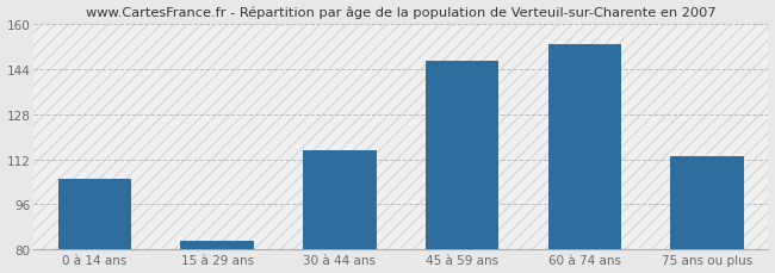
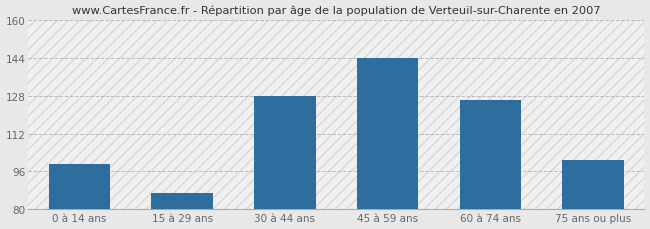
0 à 14 ans: 105 -> 99
15 à 29 ans: 83 -> 87
30 à 44 ans: 115 -> 128
45 à 59 ans: 147 -> 144
60 à 74 ans: 153 -> 126
75 ans ou plus: 113 -> 101
